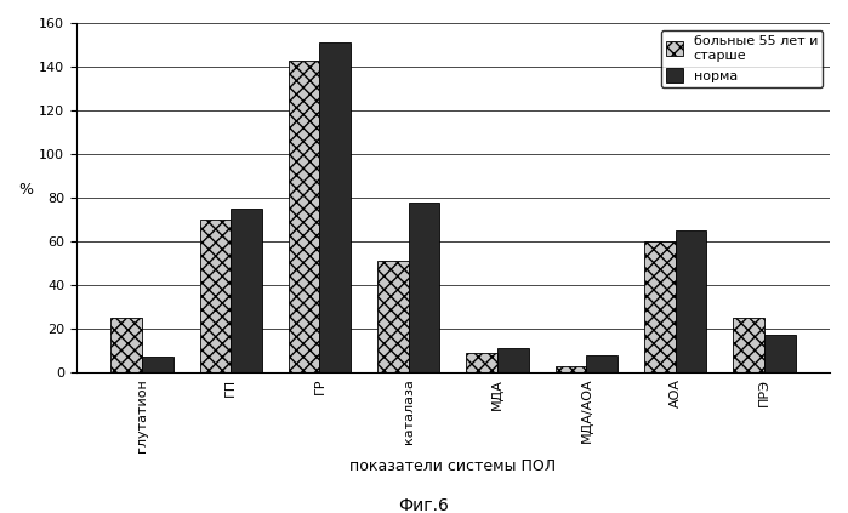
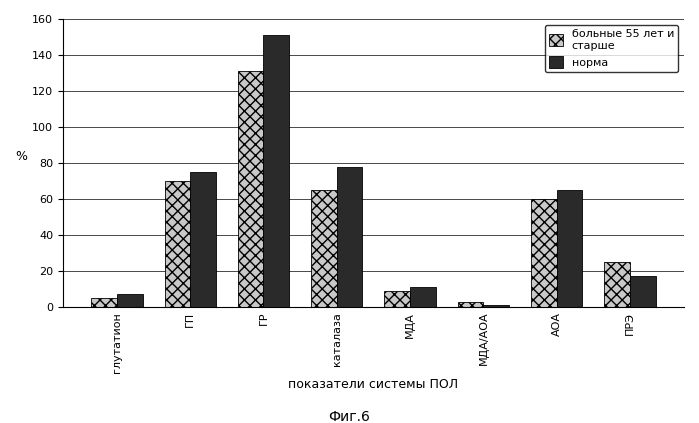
больные 55 лет и старше/глутатион: 25 -> 5
больные 55 лет и старше/ГР: 143 -> 131
больные 55 лет и старше/каталаза: 51 -> 65
норма/МДА/АОА: 8 -> 1
